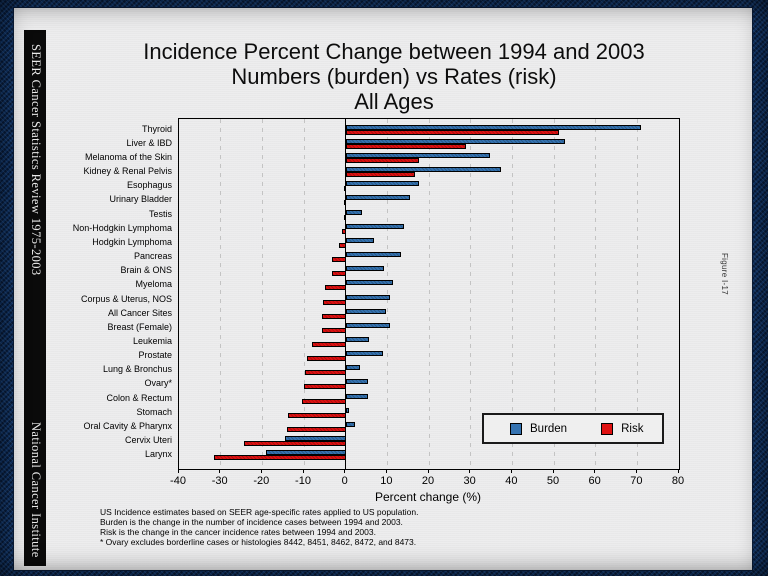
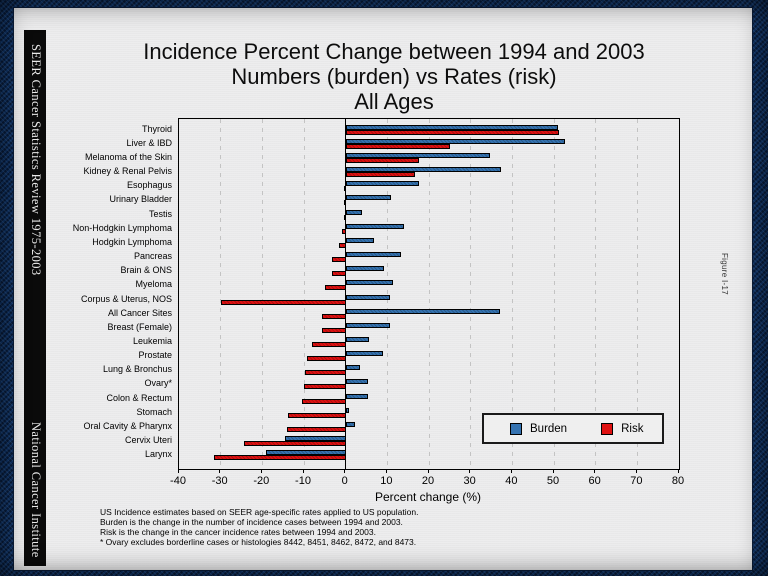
Burden/Thyroid: 71 -> 51
Risk/Liver & IBD: 29 -> 25
Burden/Urinary Bladder: 16 -> 11
Risk/Corpus & Uterus, NOS: -6 -> -30
Burden/All Cancer Sites: 10 -> 37
